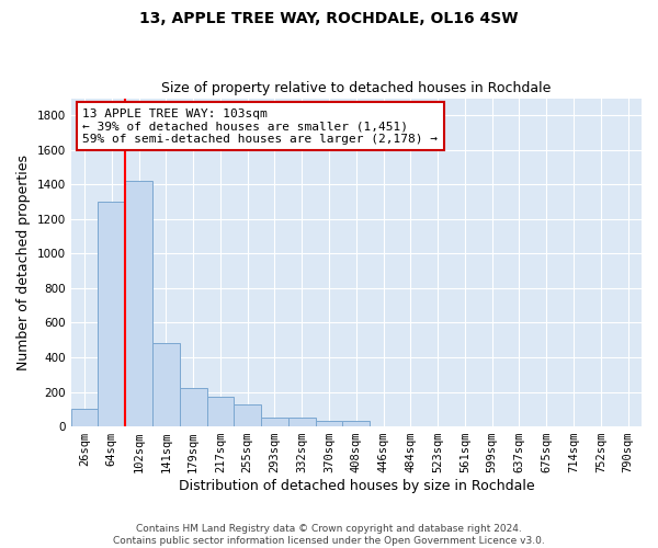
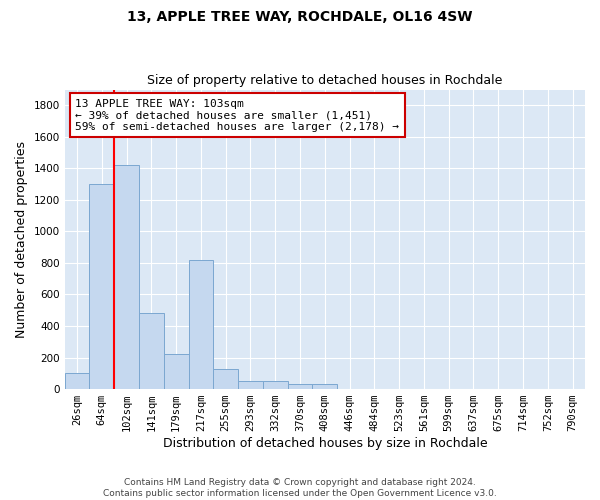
217sqm: 170 -> 820
